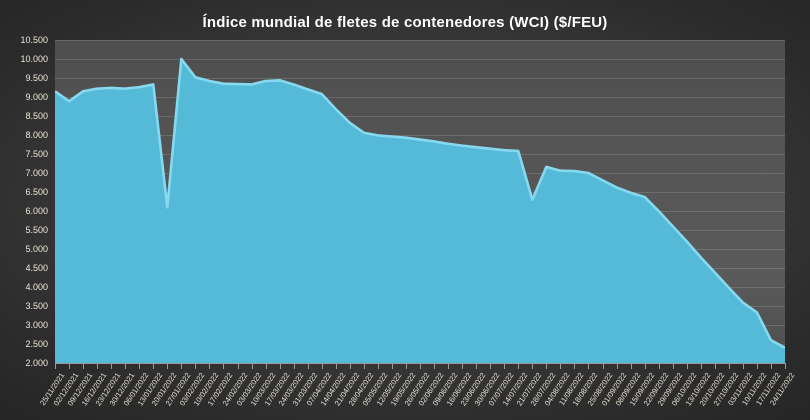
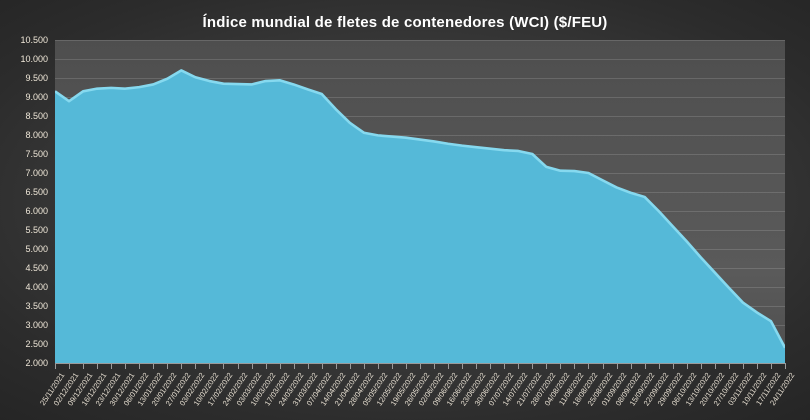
20/01/2022: 6100 -> 9500
27/01/2022: 10000 -> 9700
21/07/2022: 6300 -> 7500
17/11/2022: 2600 -> 3100
